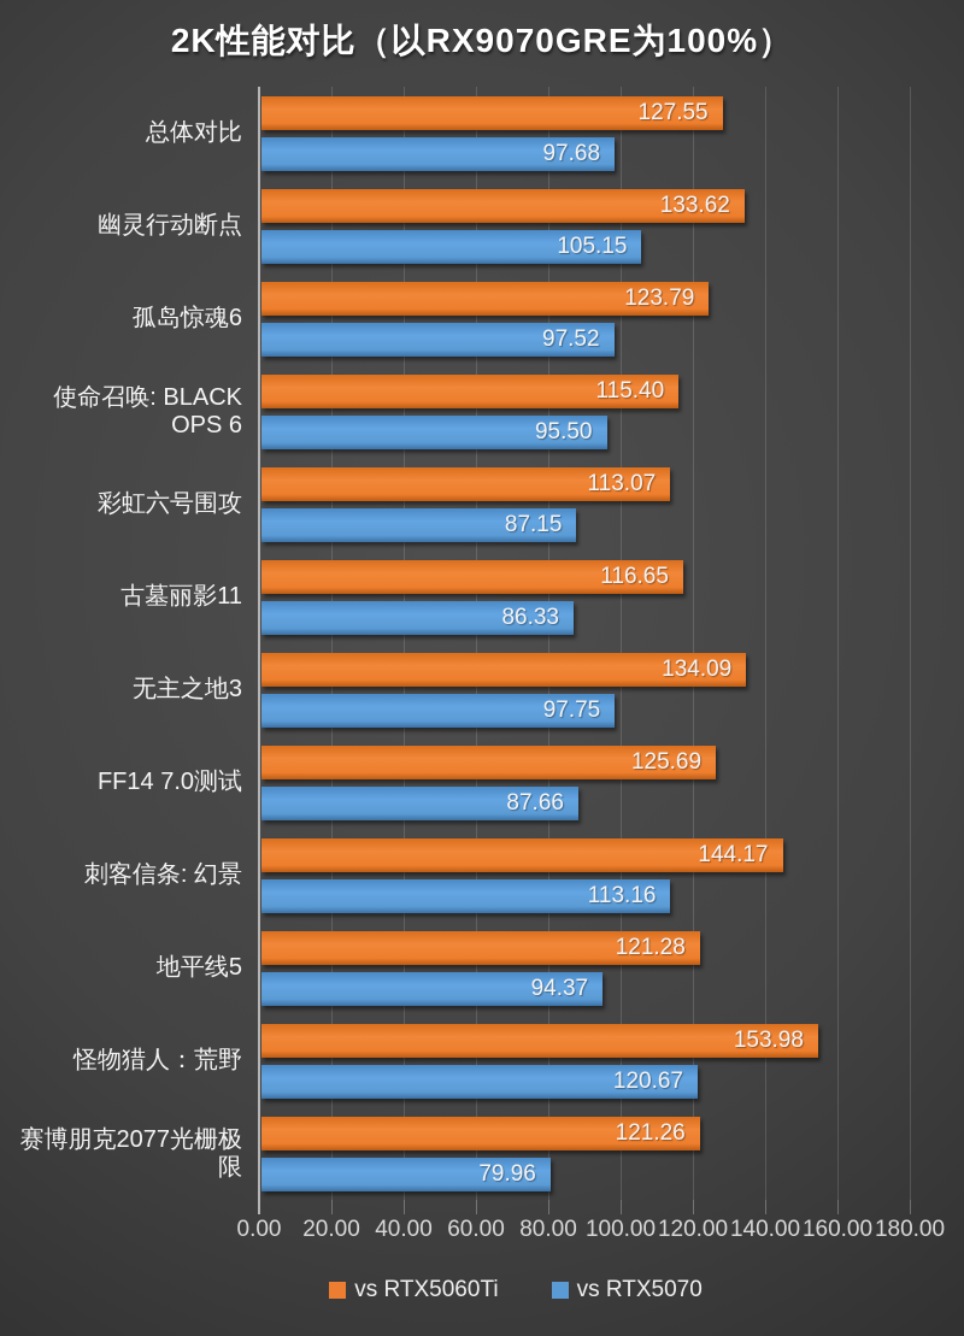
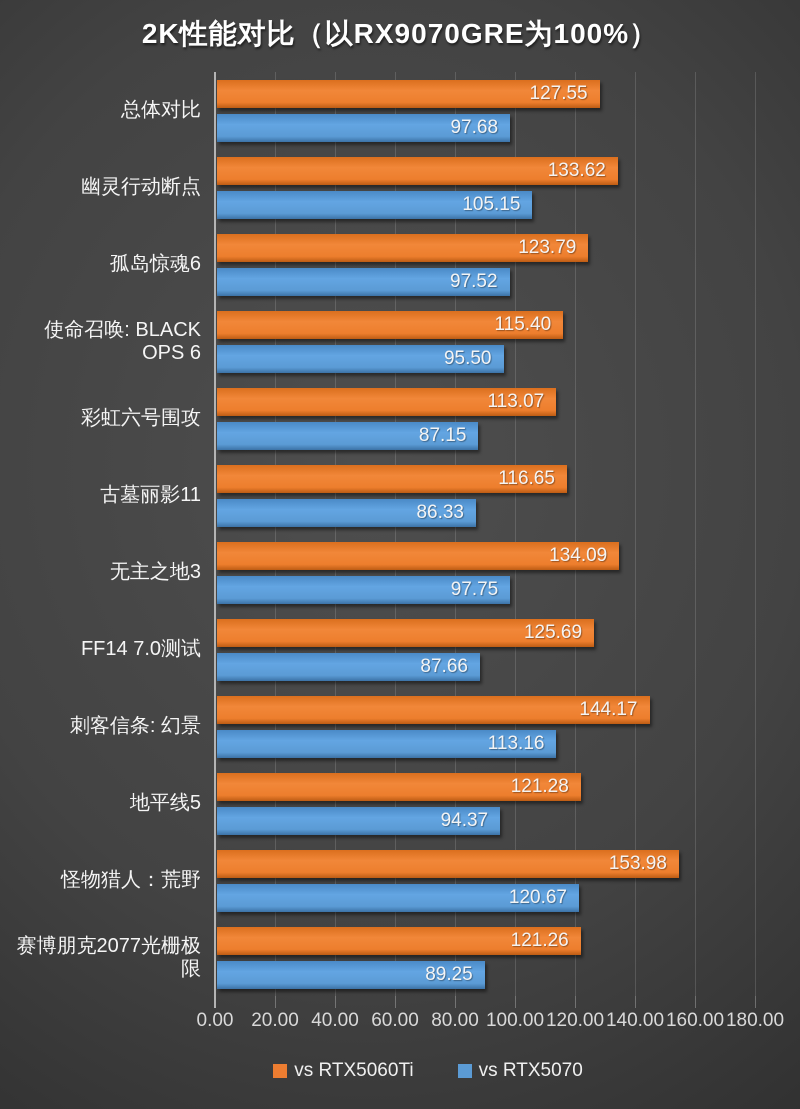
vs RTX5070/赛博朋克2077光栅极限: 79.96 -> 89.25
